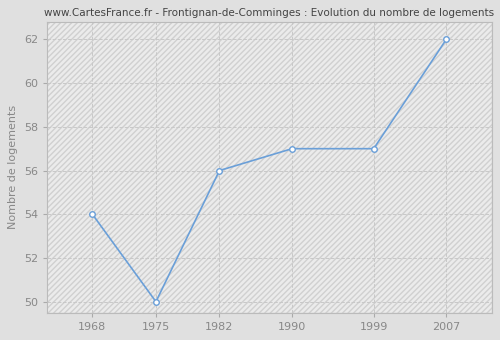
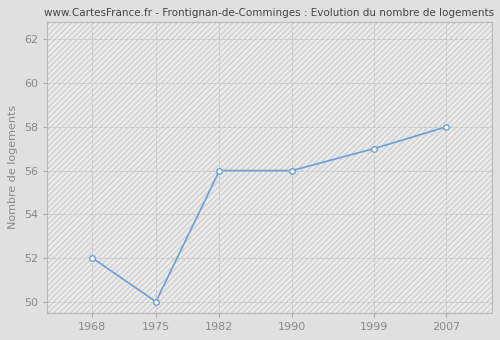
1968: 54 -> 52
1990: 57 -> 56
2007: 62 -> 58
